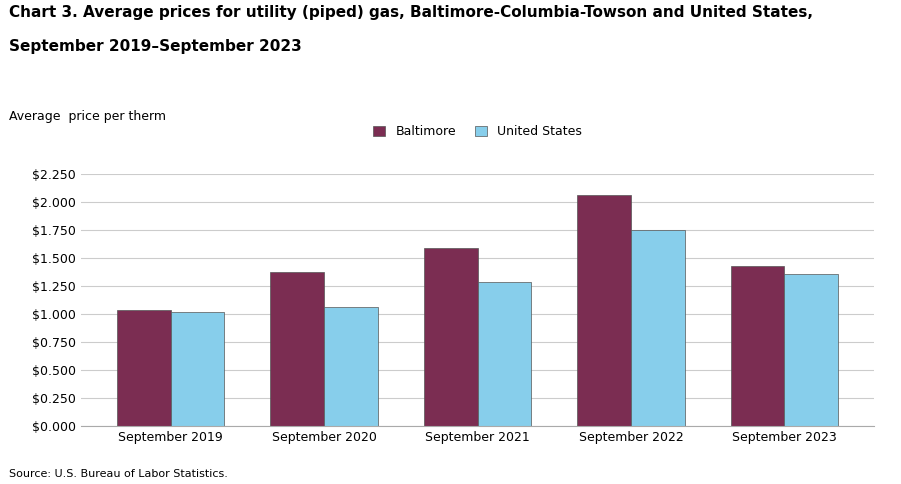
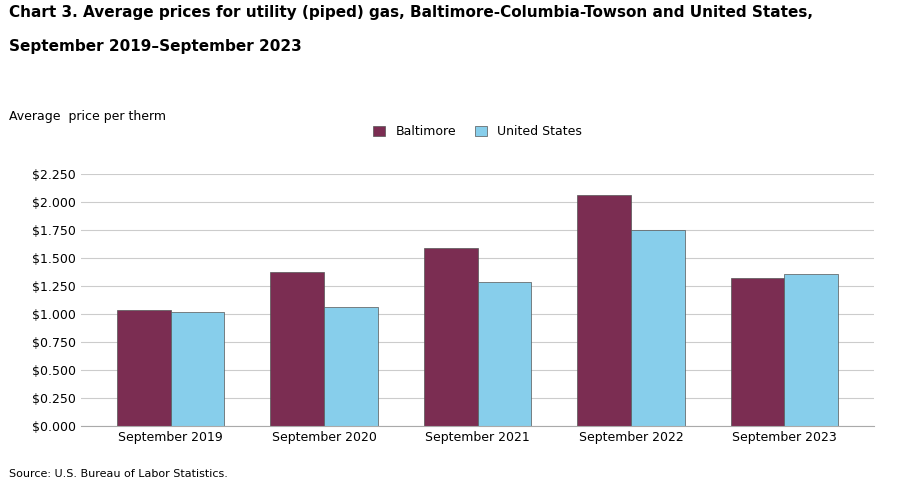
Baltimore/September 2023: $1.43 -> $1.32
